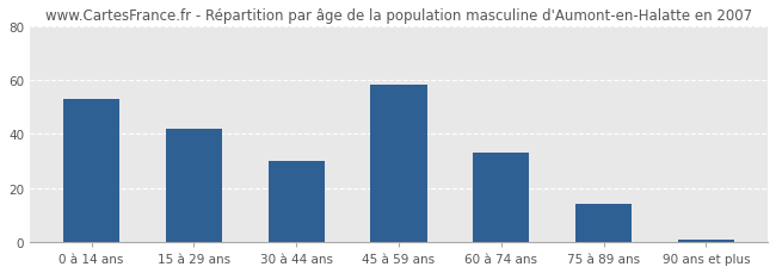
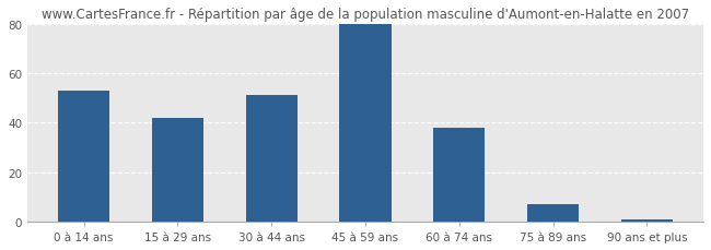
30 à 44 ans: 30 -> 51
45 à 59 ans: 58 -> 80
60 à 74 ans: 33 -> 38
75 à 89 ans: 14 -> 7
